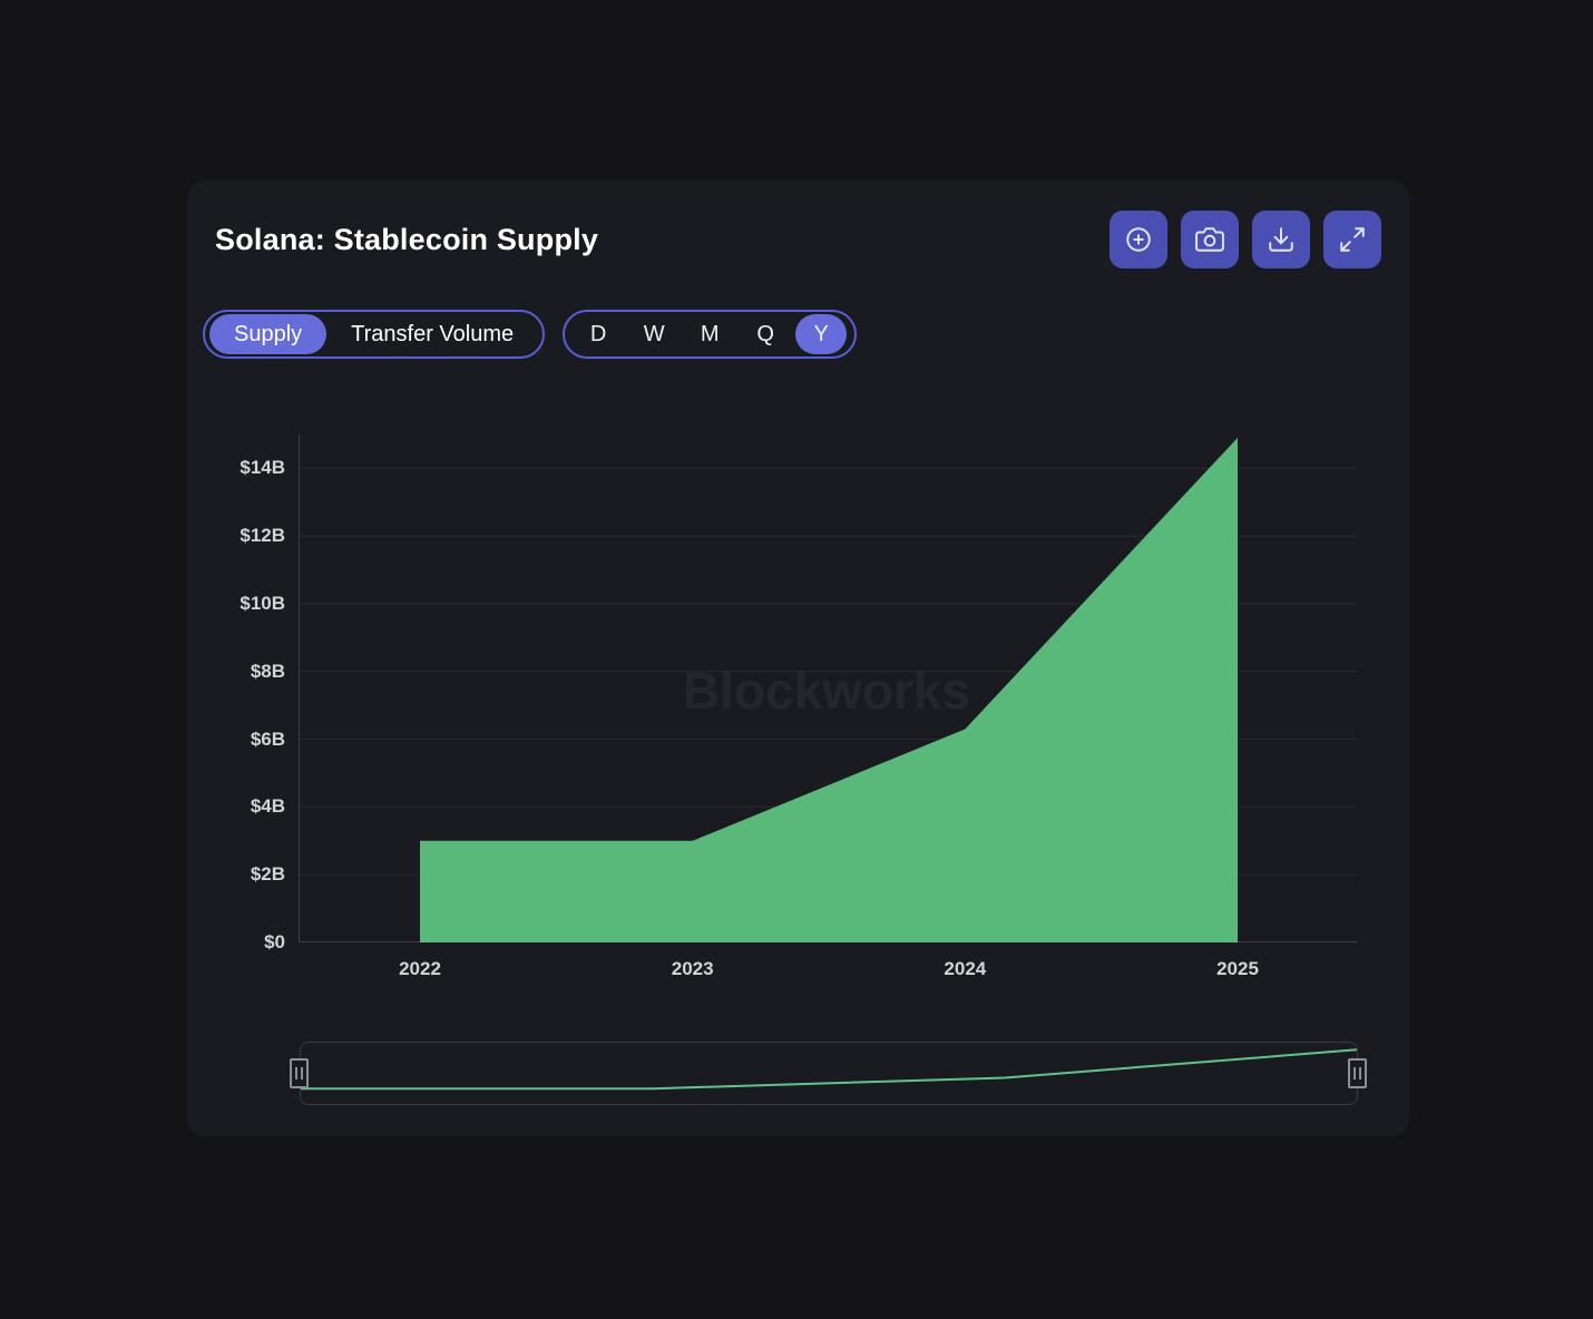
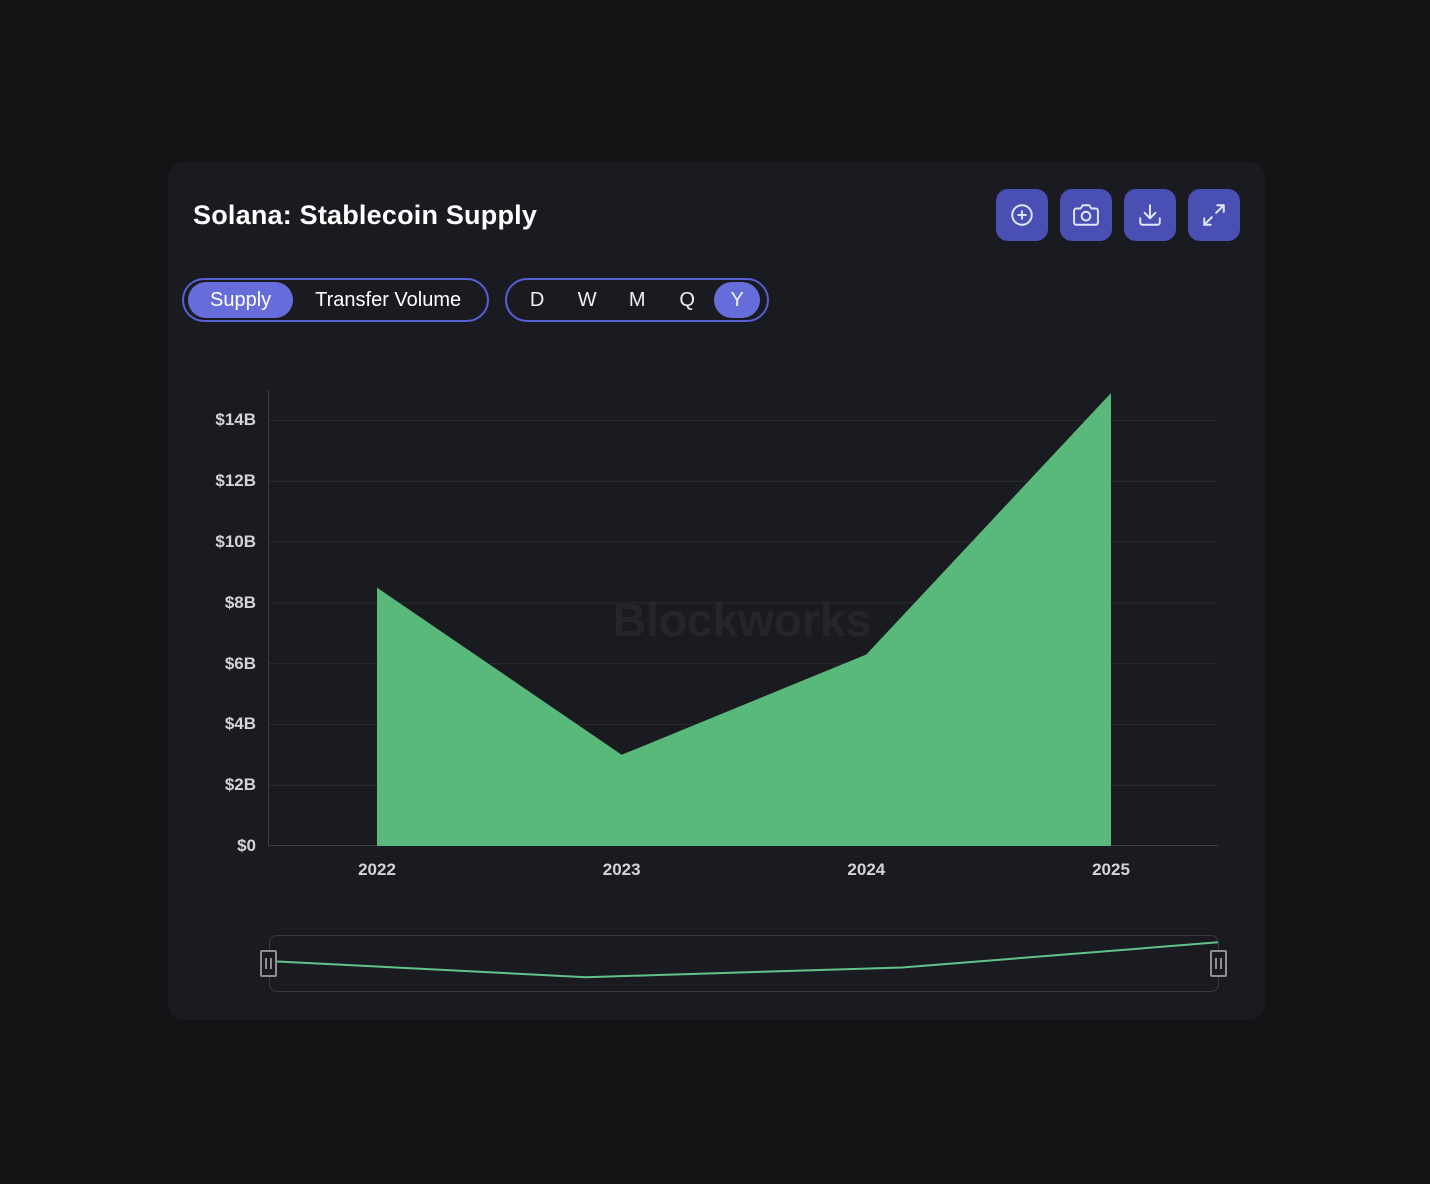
2022: $3.0B -> $8.5B
